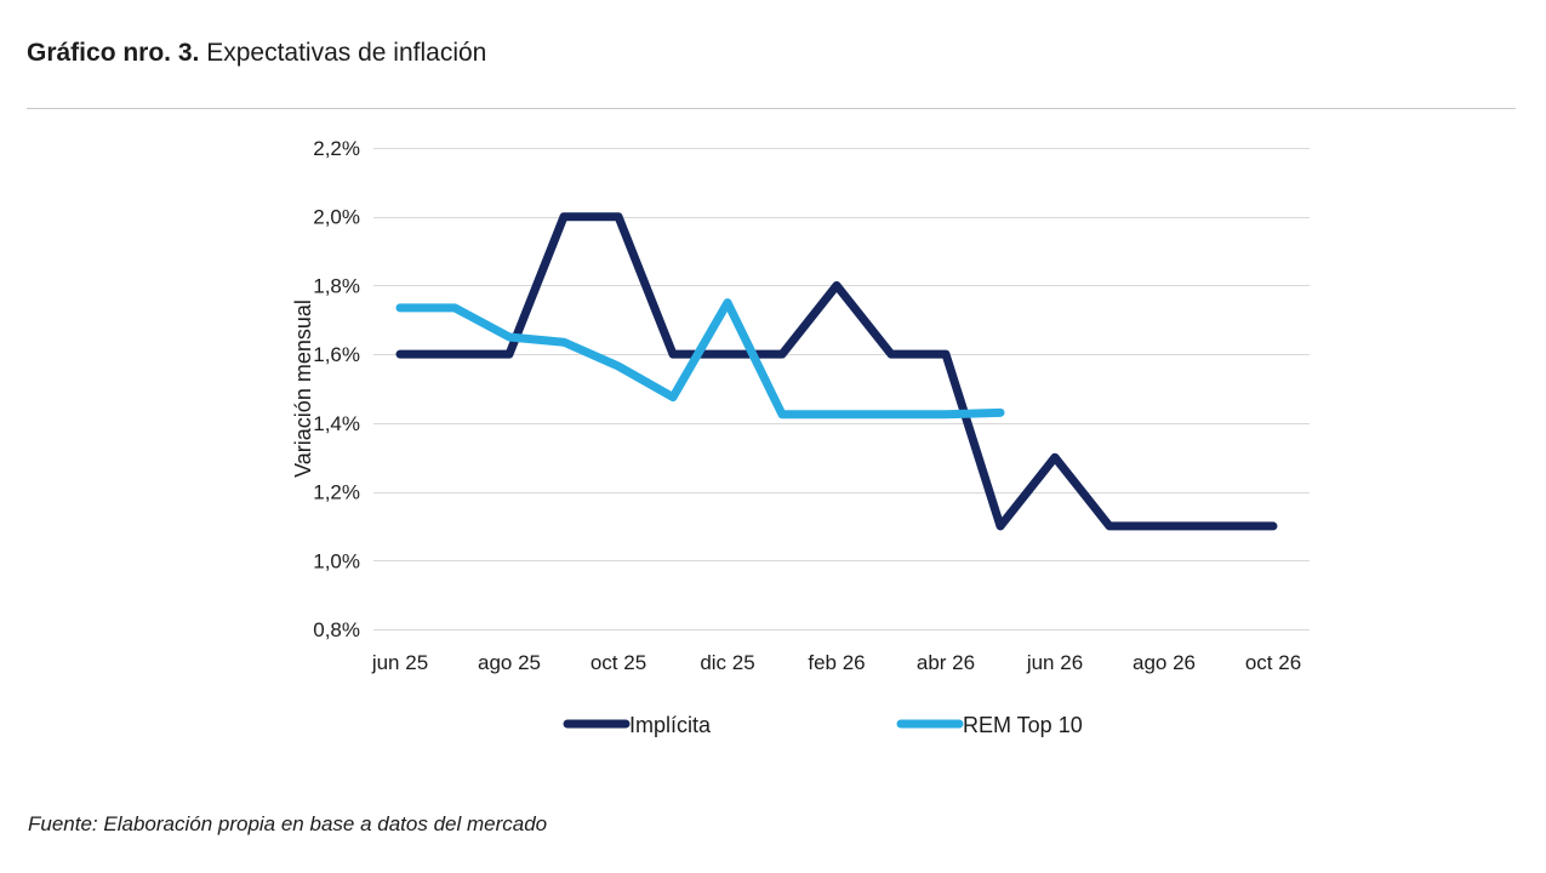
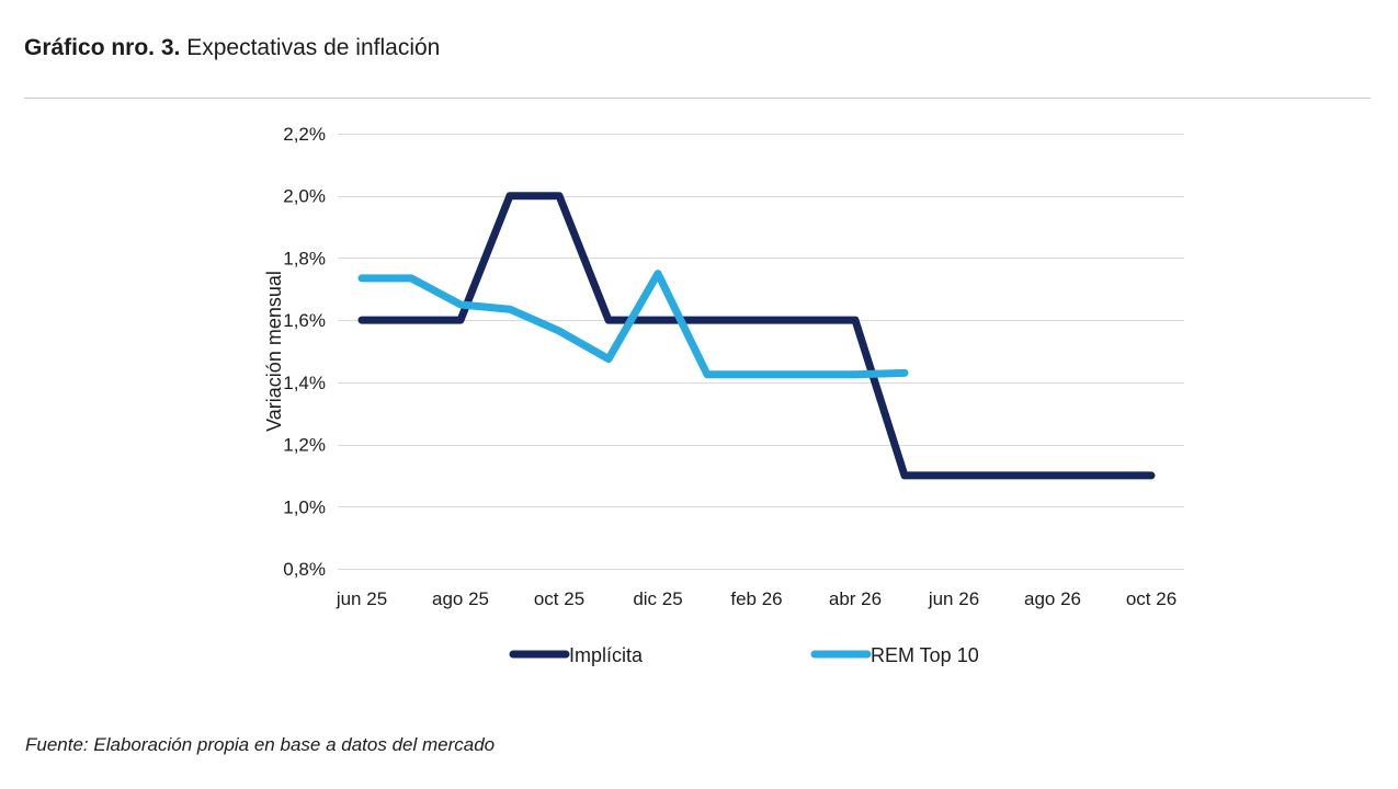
Implícita/feb 26: 1,8% -> 1,6%
Implícita/jun 26: 1,3% -> 1,1%
